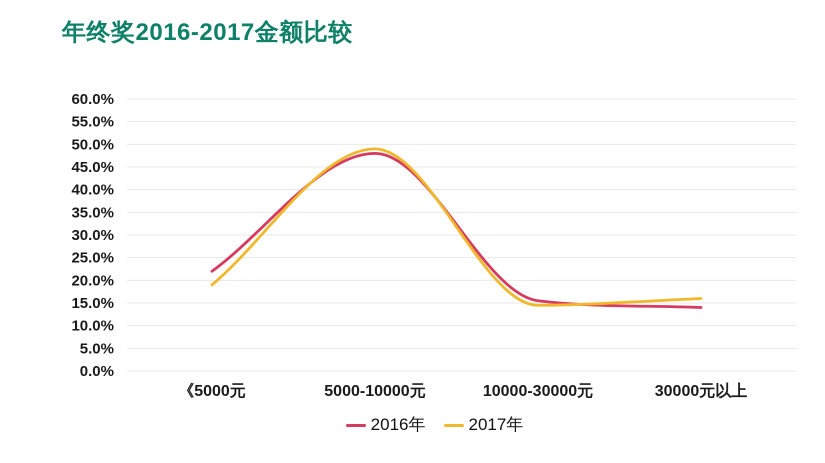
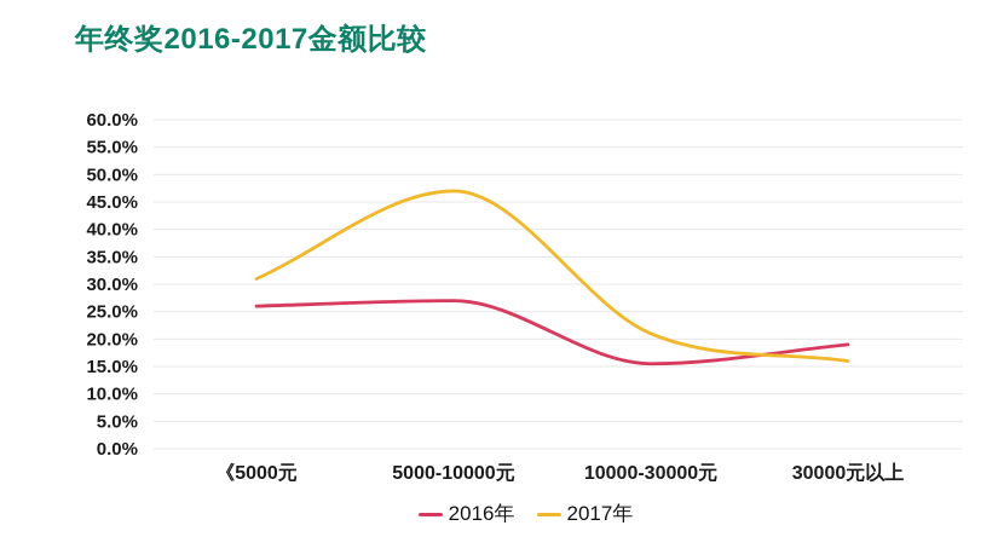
2016年/《5000元: 22% -> 26%
2017年/《5000元: 19% -> 31%
2016年/5000-10000元: 48% -> 27%
2017年/5000-10000元: 49% -> 47%
2017年/10000-30000元: 14% -> 21%
2016年/30000元以上: 14% -> 19%
